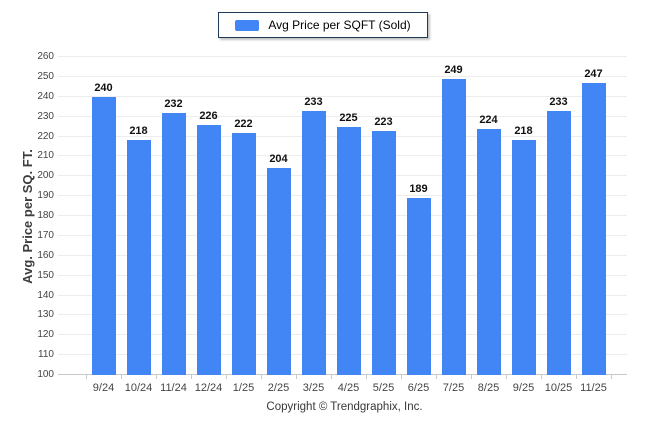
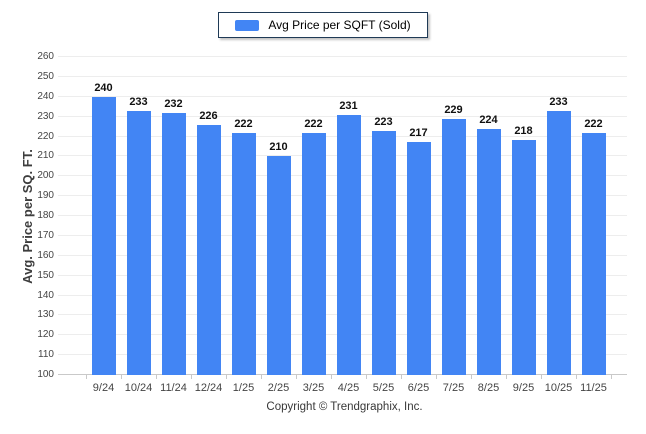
10/24: 218 -> 233
2/25: 204 -> 210
3/25: 233 -> 222
4/25: 225 -> 231
6/25: 189 -> 217
7/25: 249 -> 229
11/25: 247 -> 222
